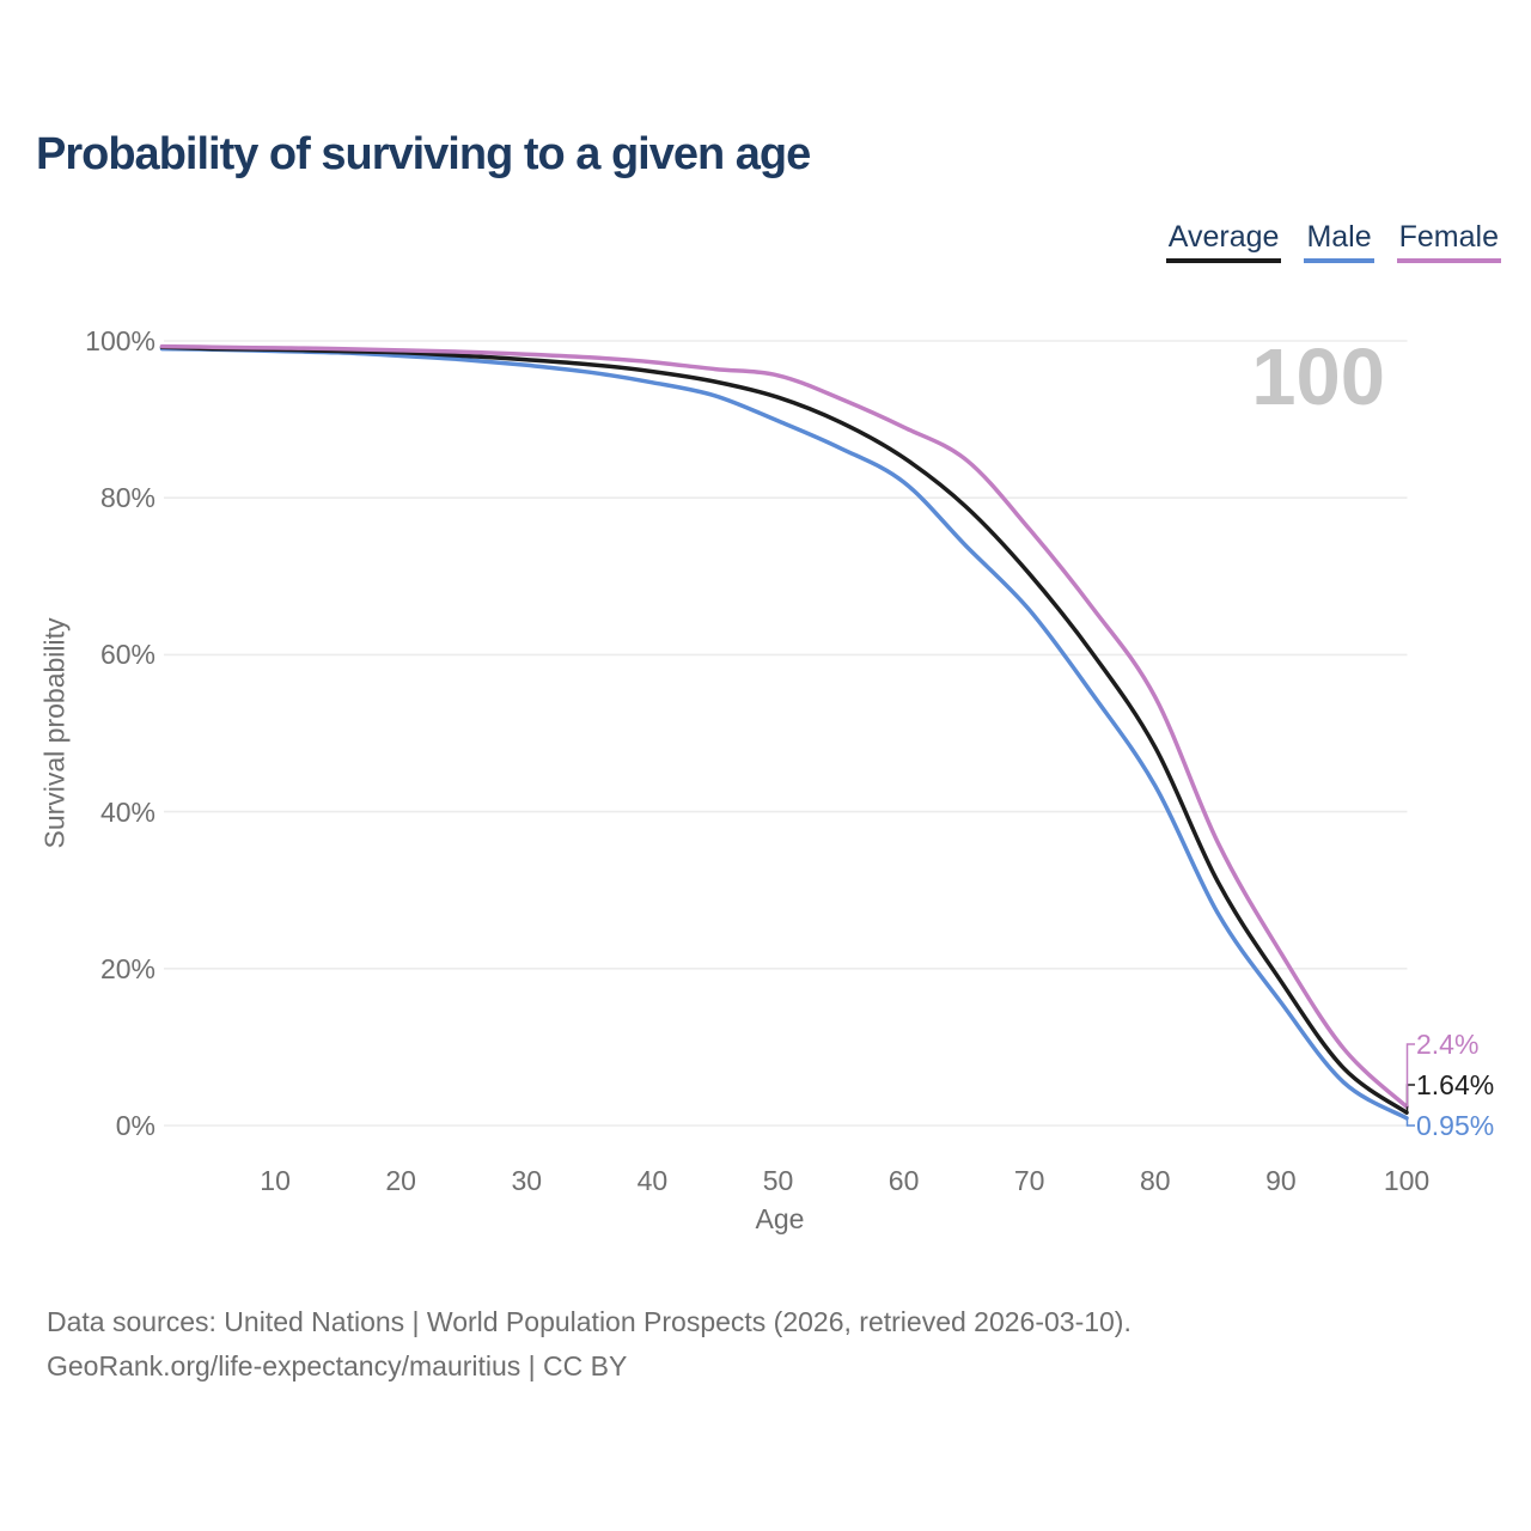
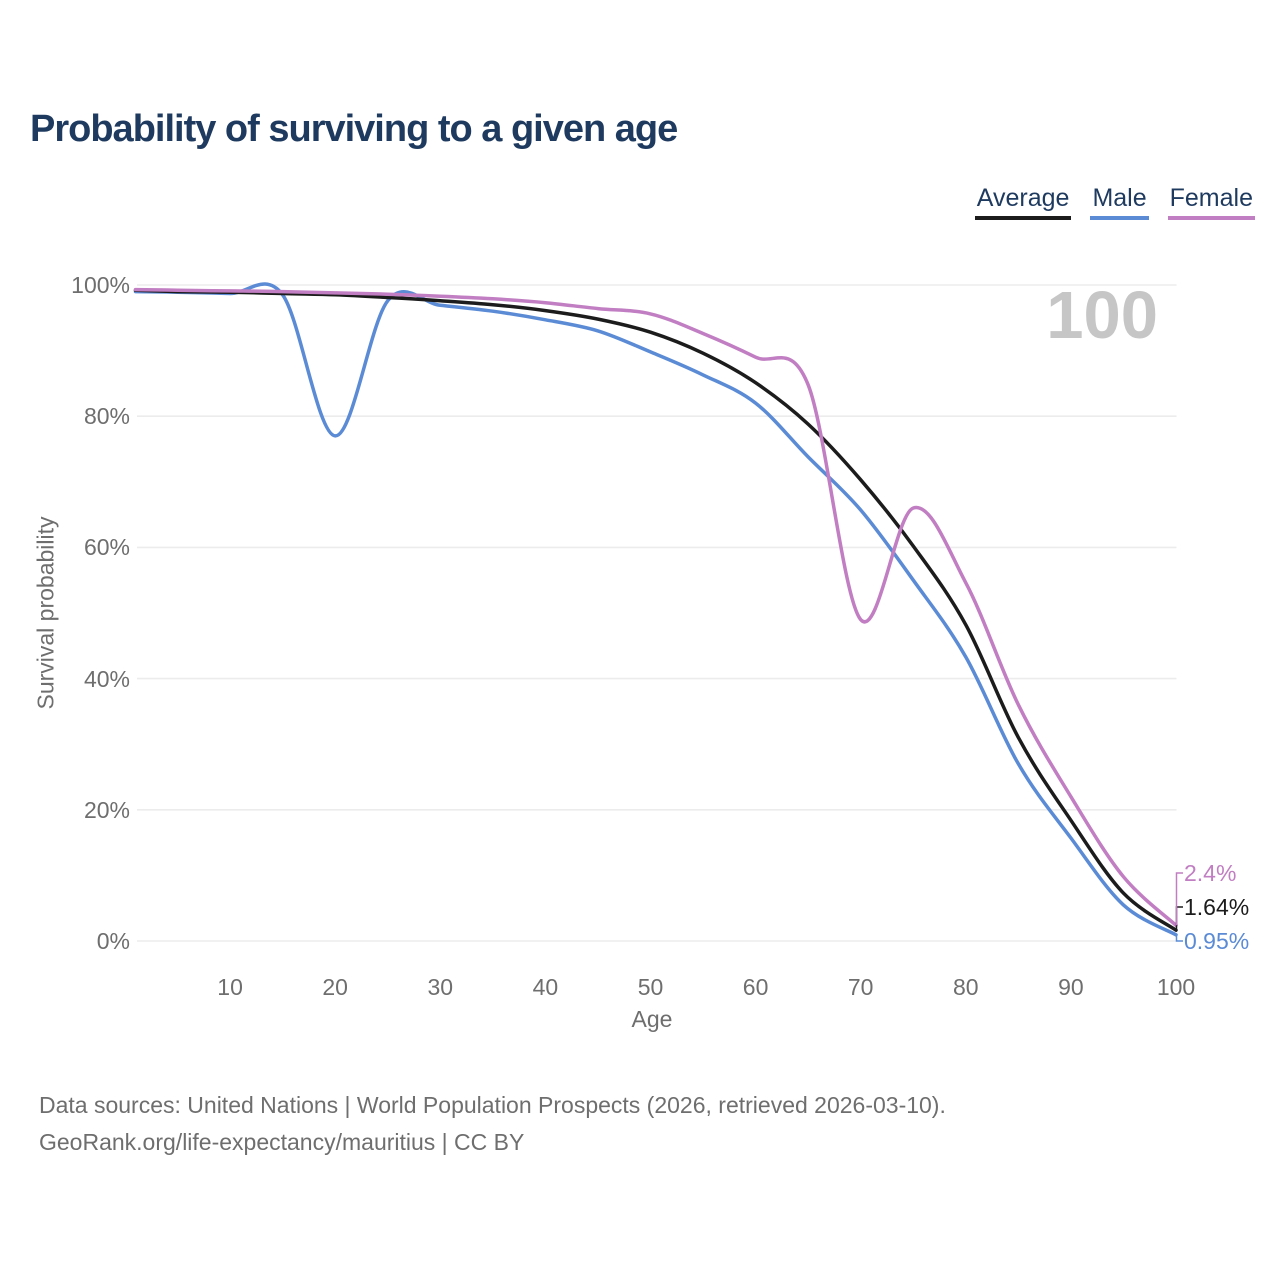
Male/20: 98% -> 77%
Female/70: 76% -> 49%
